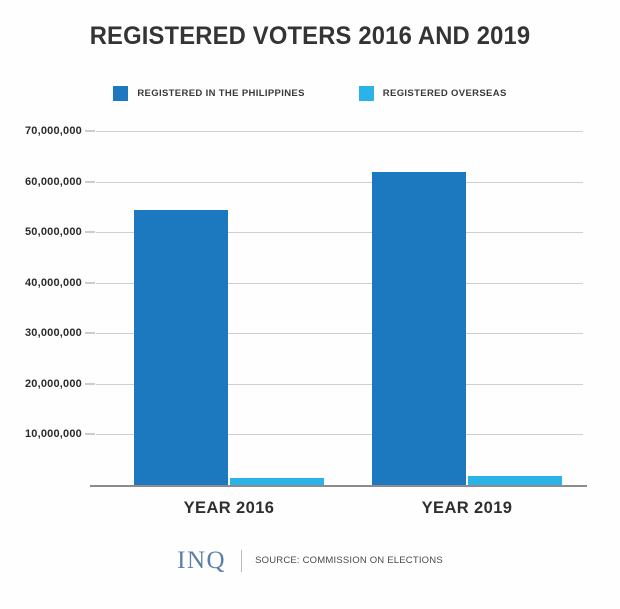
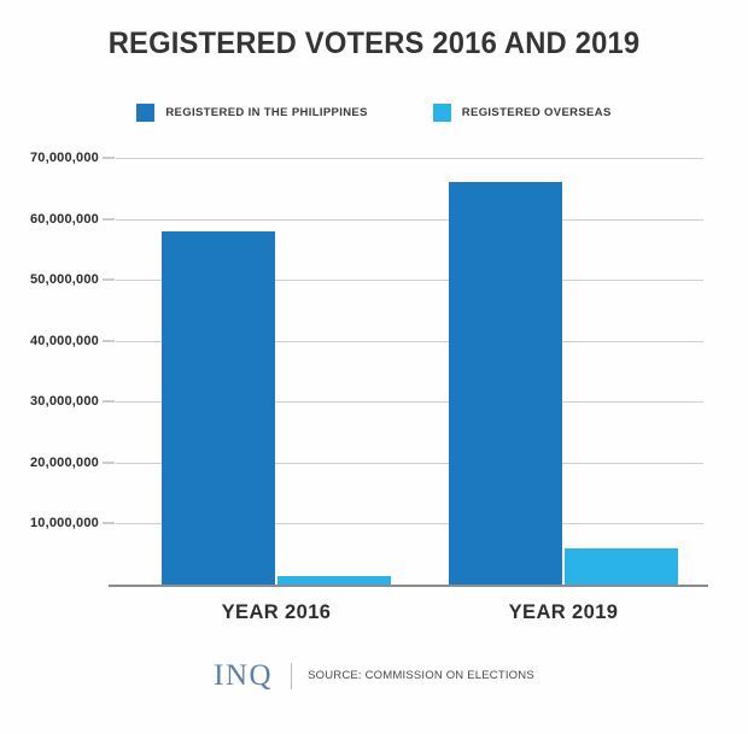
REGISTERED IN THE PHILIPPINES/YEAR 2016: 54000000 -> 58000000
REGISTERED IN THE PHILIPPINES/YEAR 2019: 62000000 -> 66000000
REGISTERED OVERSEAS/YEAR 2019: 2000000 -> 6000000
